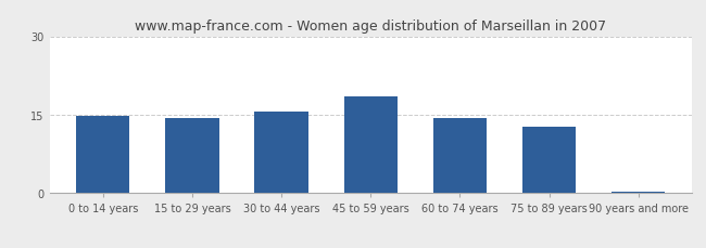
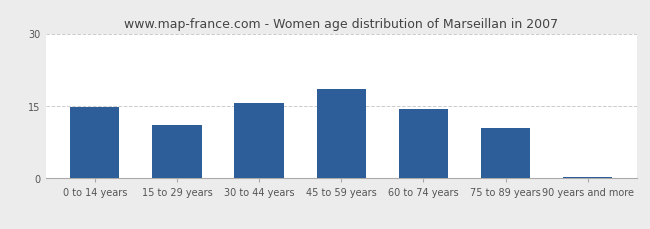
15 to 29 years: 14.3 -> 11.0
75 to 89 years: 12.7 -> 10.5
